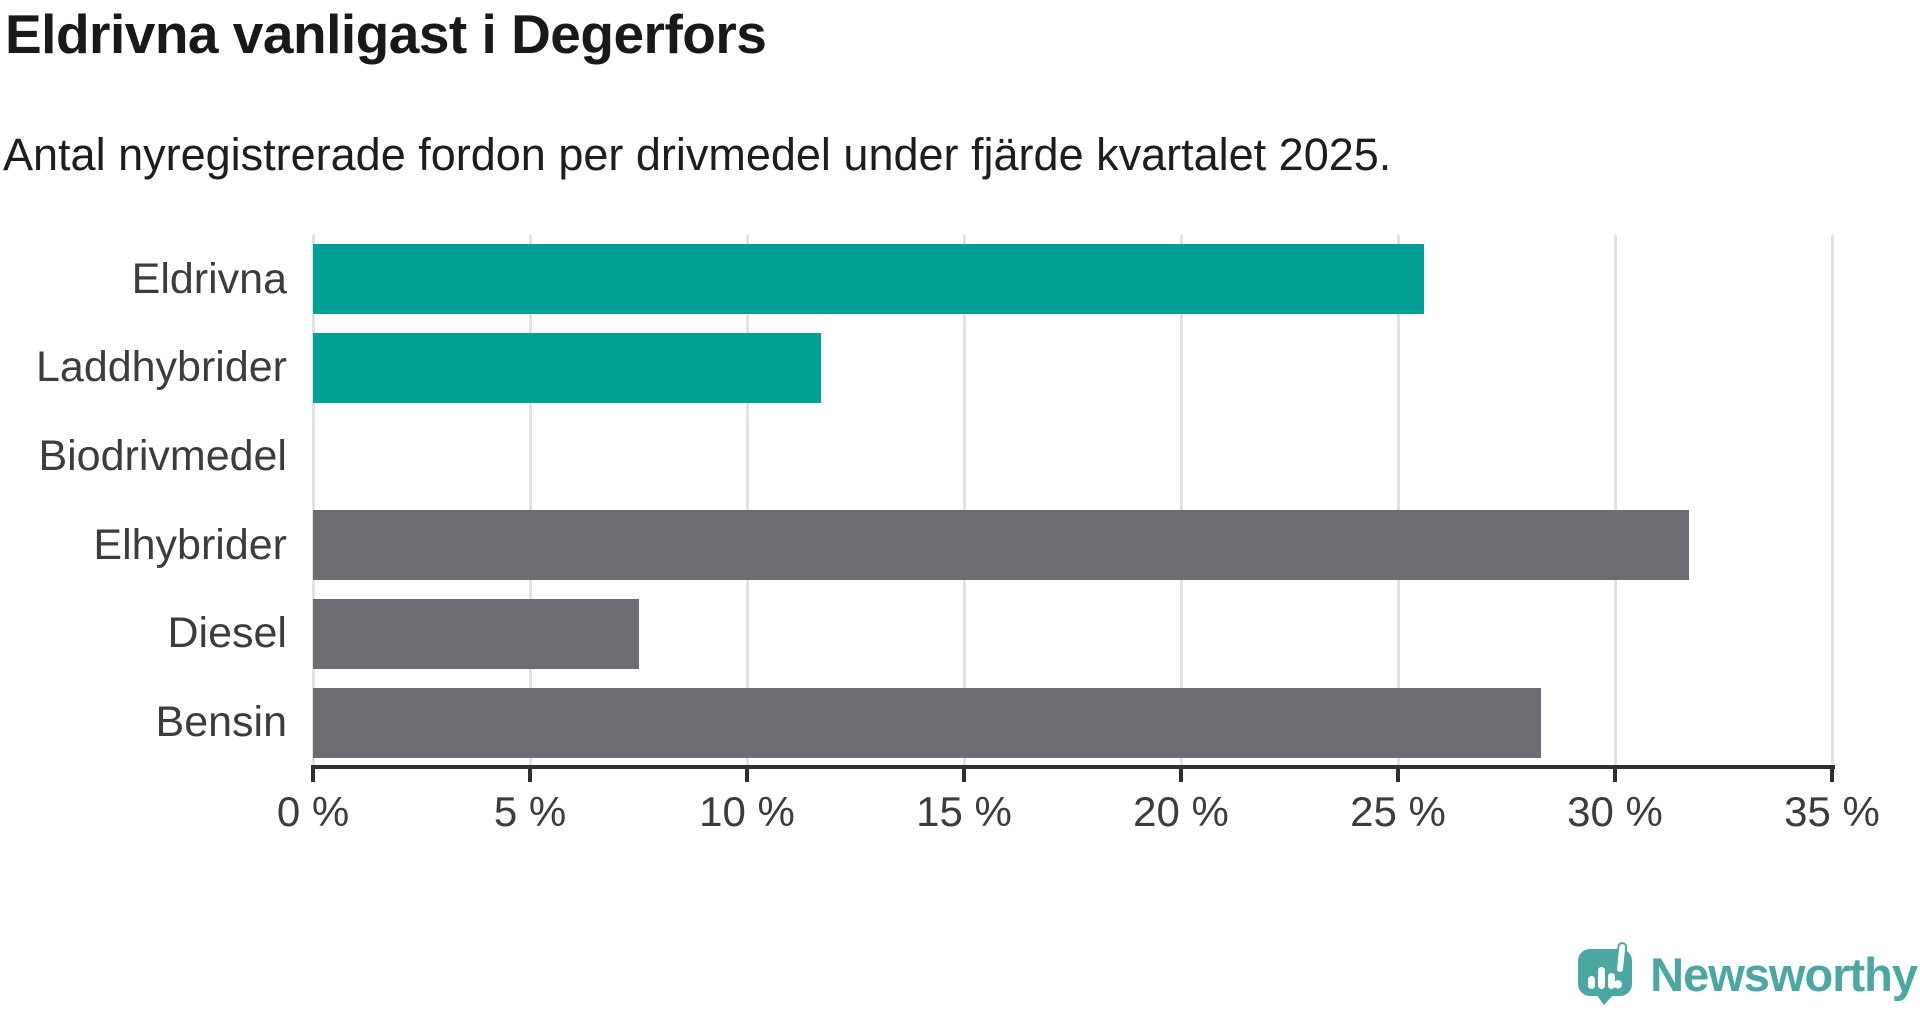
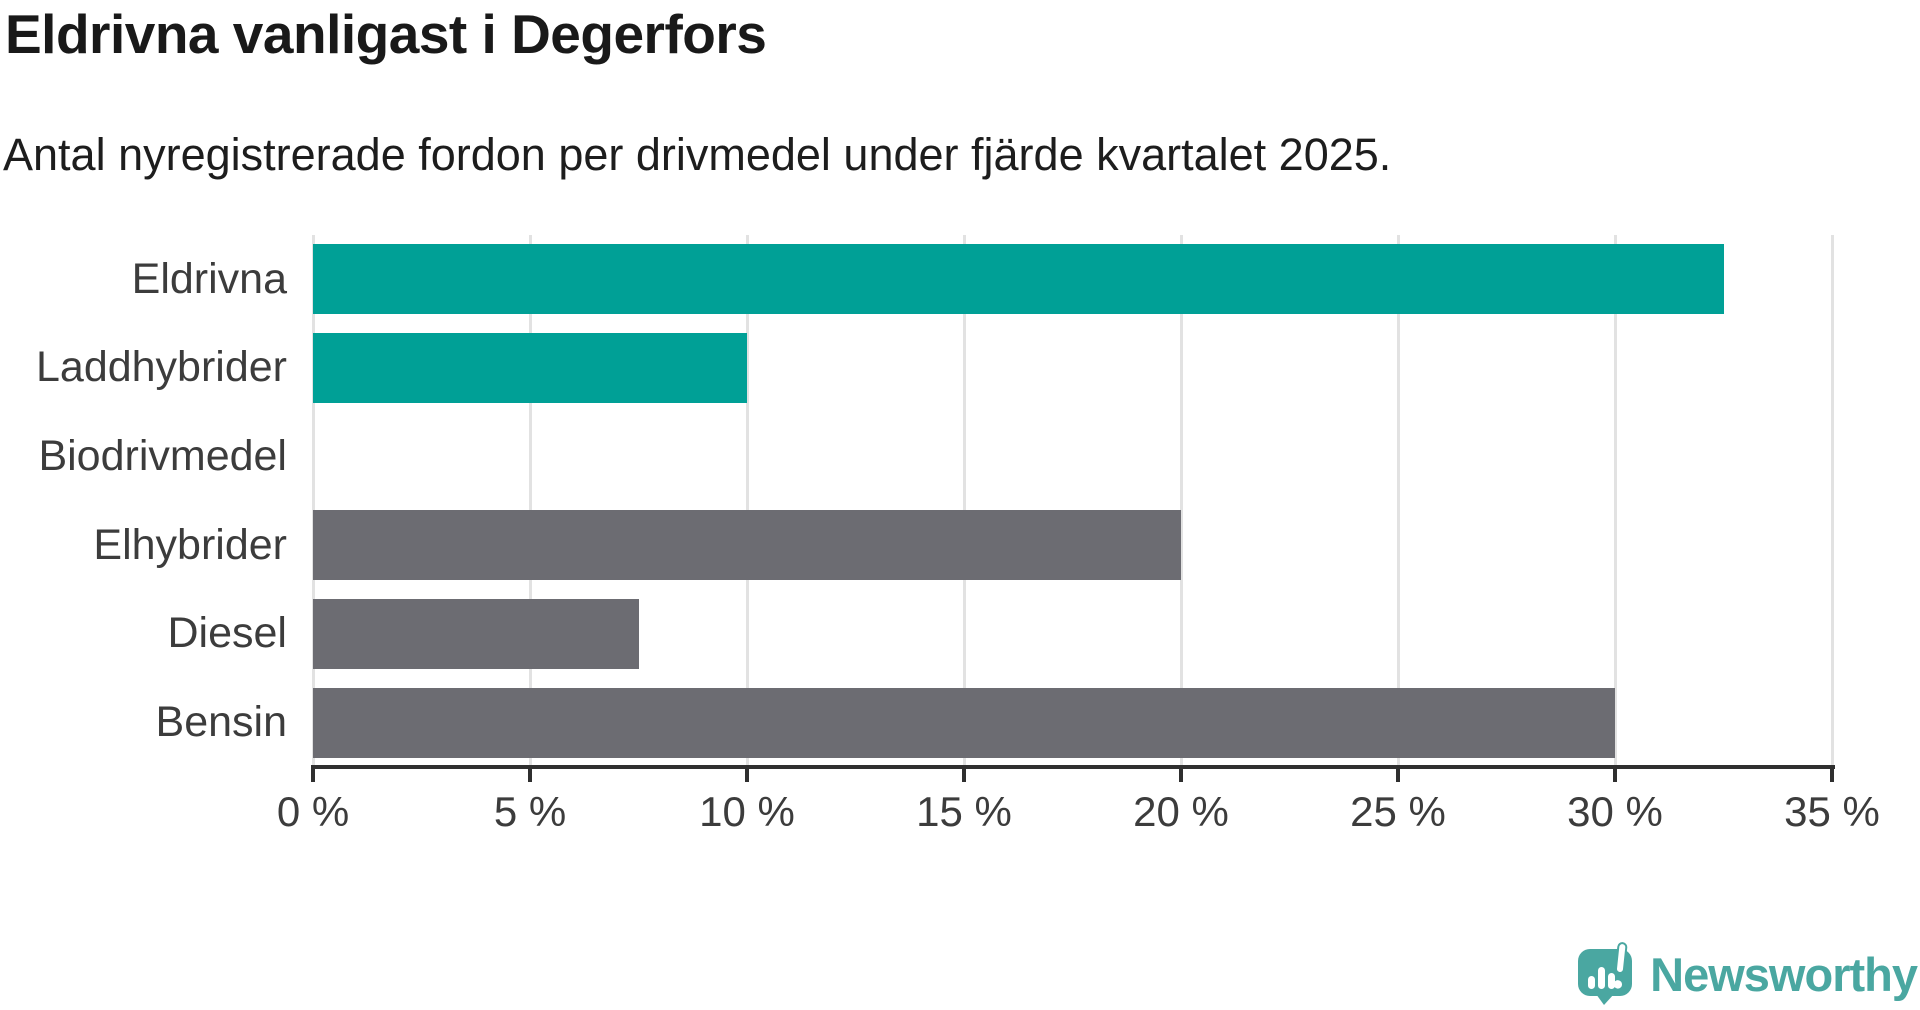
Eldrivna: 25.6% -> 32.5%
Laddhybrider: 11.7% -> 10.0%
Elhybrider: 31.7% -> 20.0%
Bensin: 28.3% -> 30.0%
